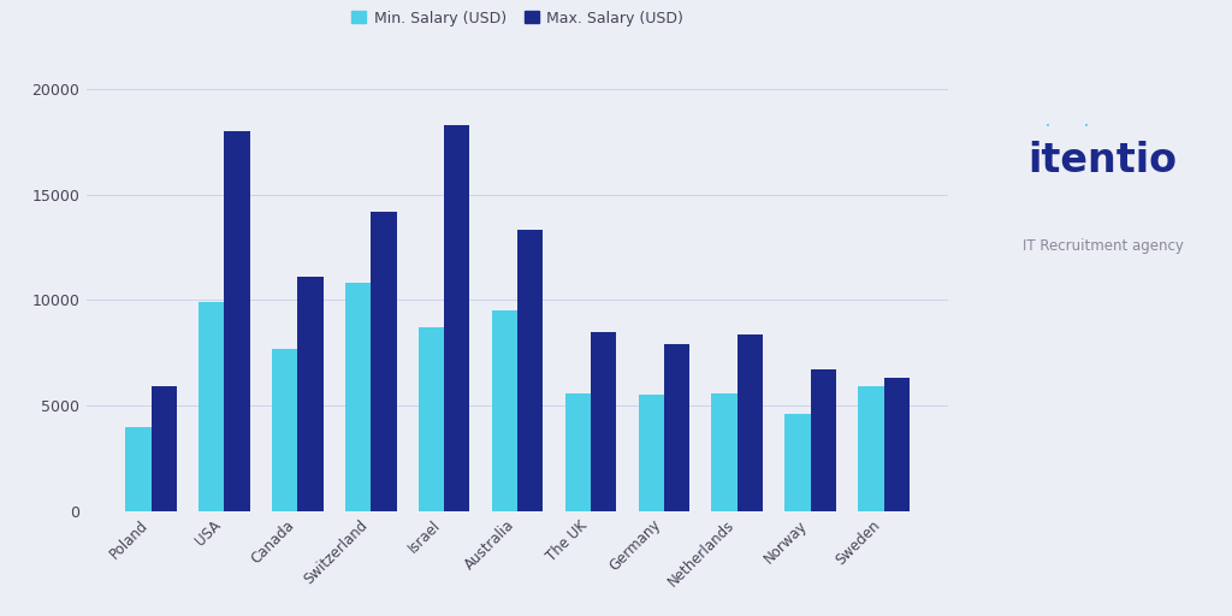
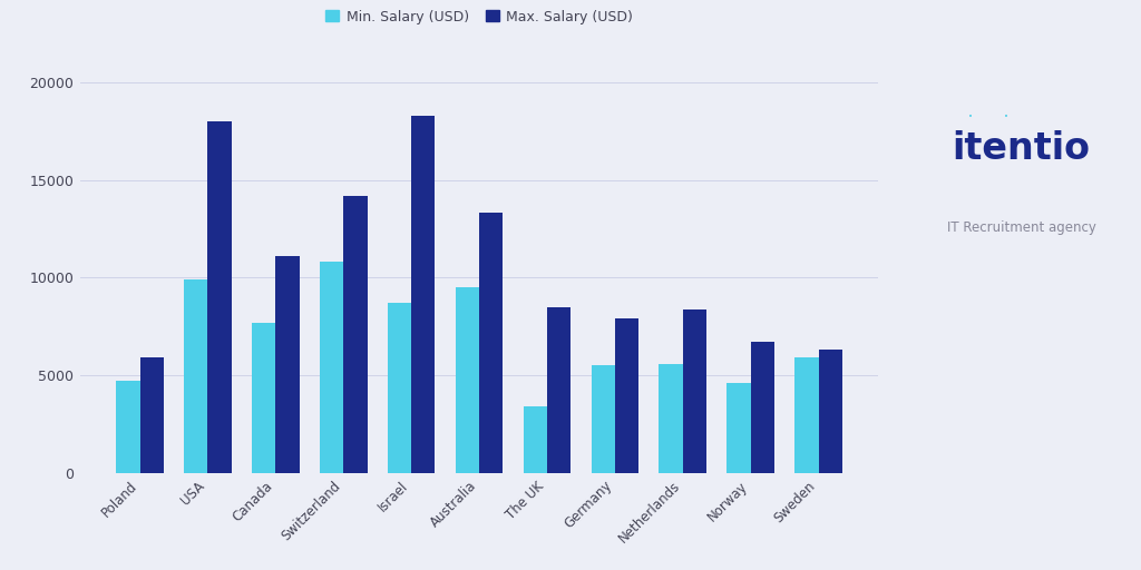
Min. Salary (USD)/Poland: 4000 -> 4700
Min. Salary (USD)/The UK: 5600 -> 3400
